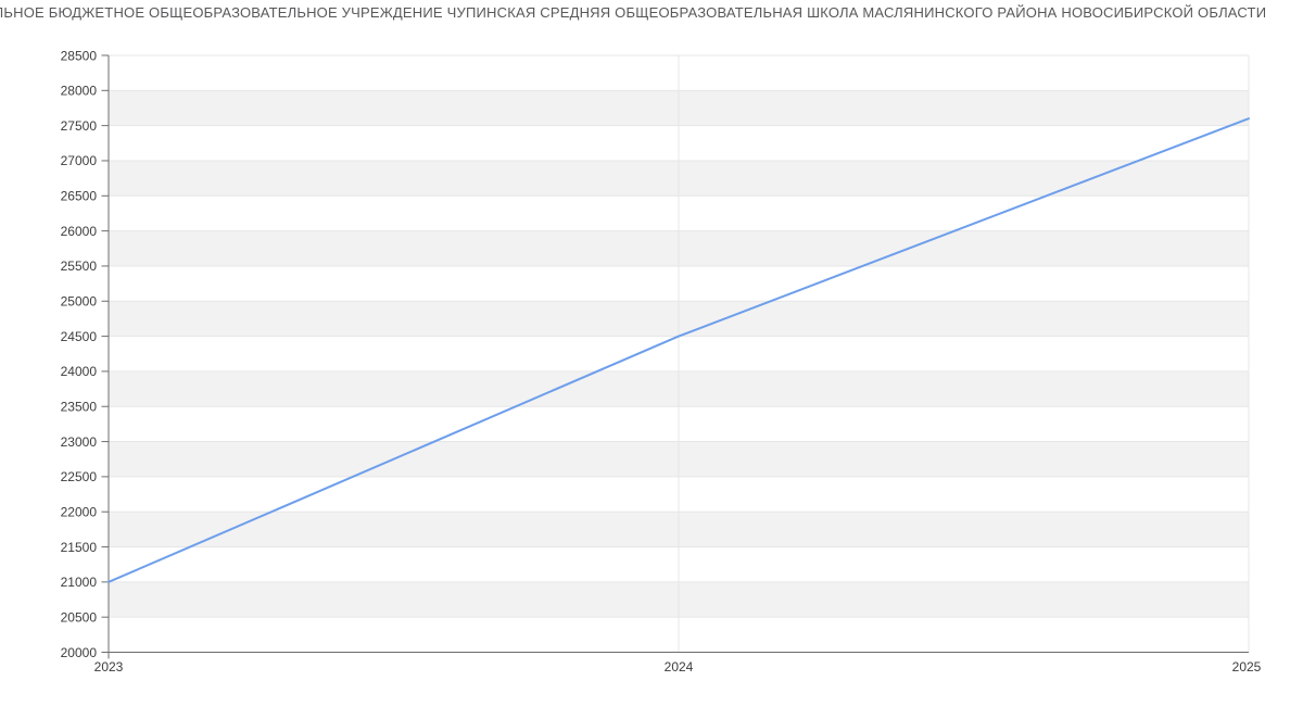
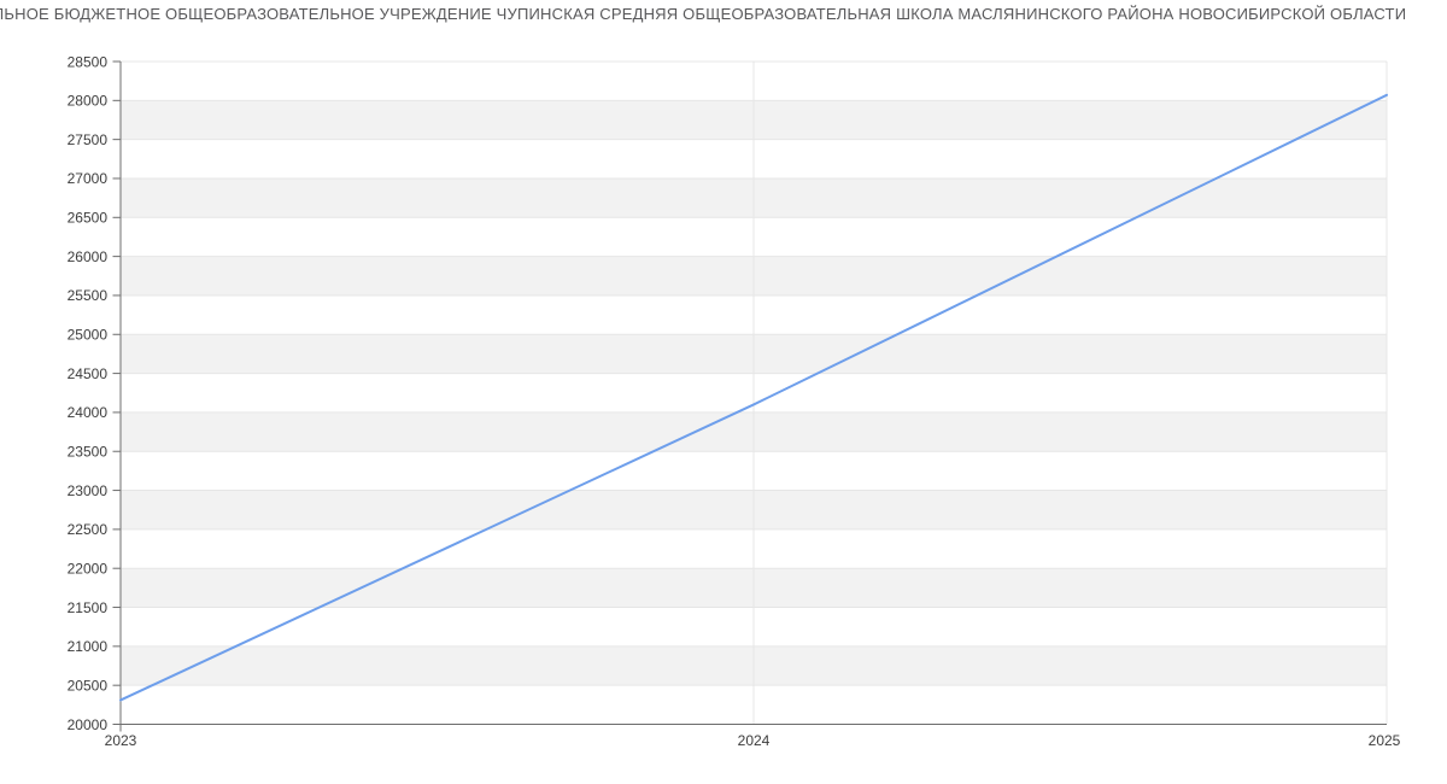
2023: 21000 -> 20300
2024: 24500 -> 24100
2025: 27600 -> 28100
